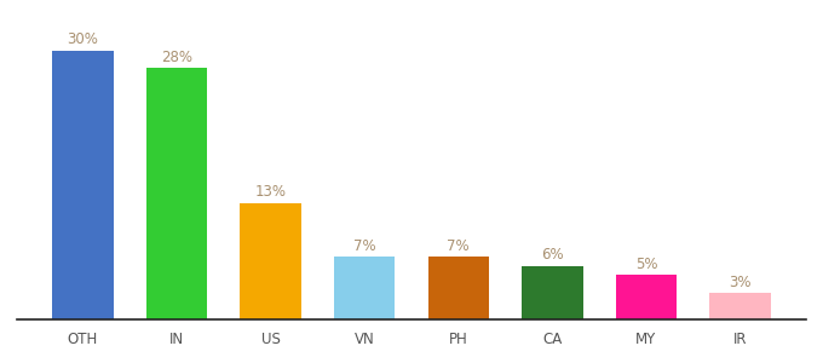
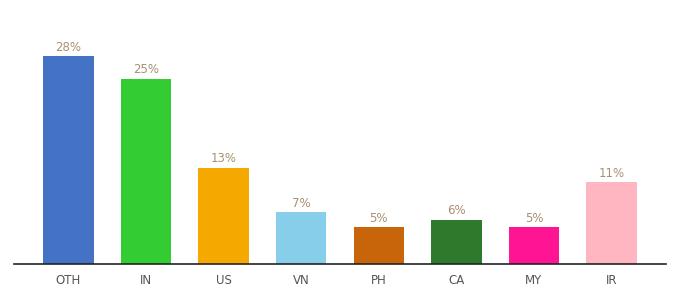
OTH: 30% -> 28%
IN: 28% -> 25%
PH: 7% -> 5%
IR: 3% -> 11%
